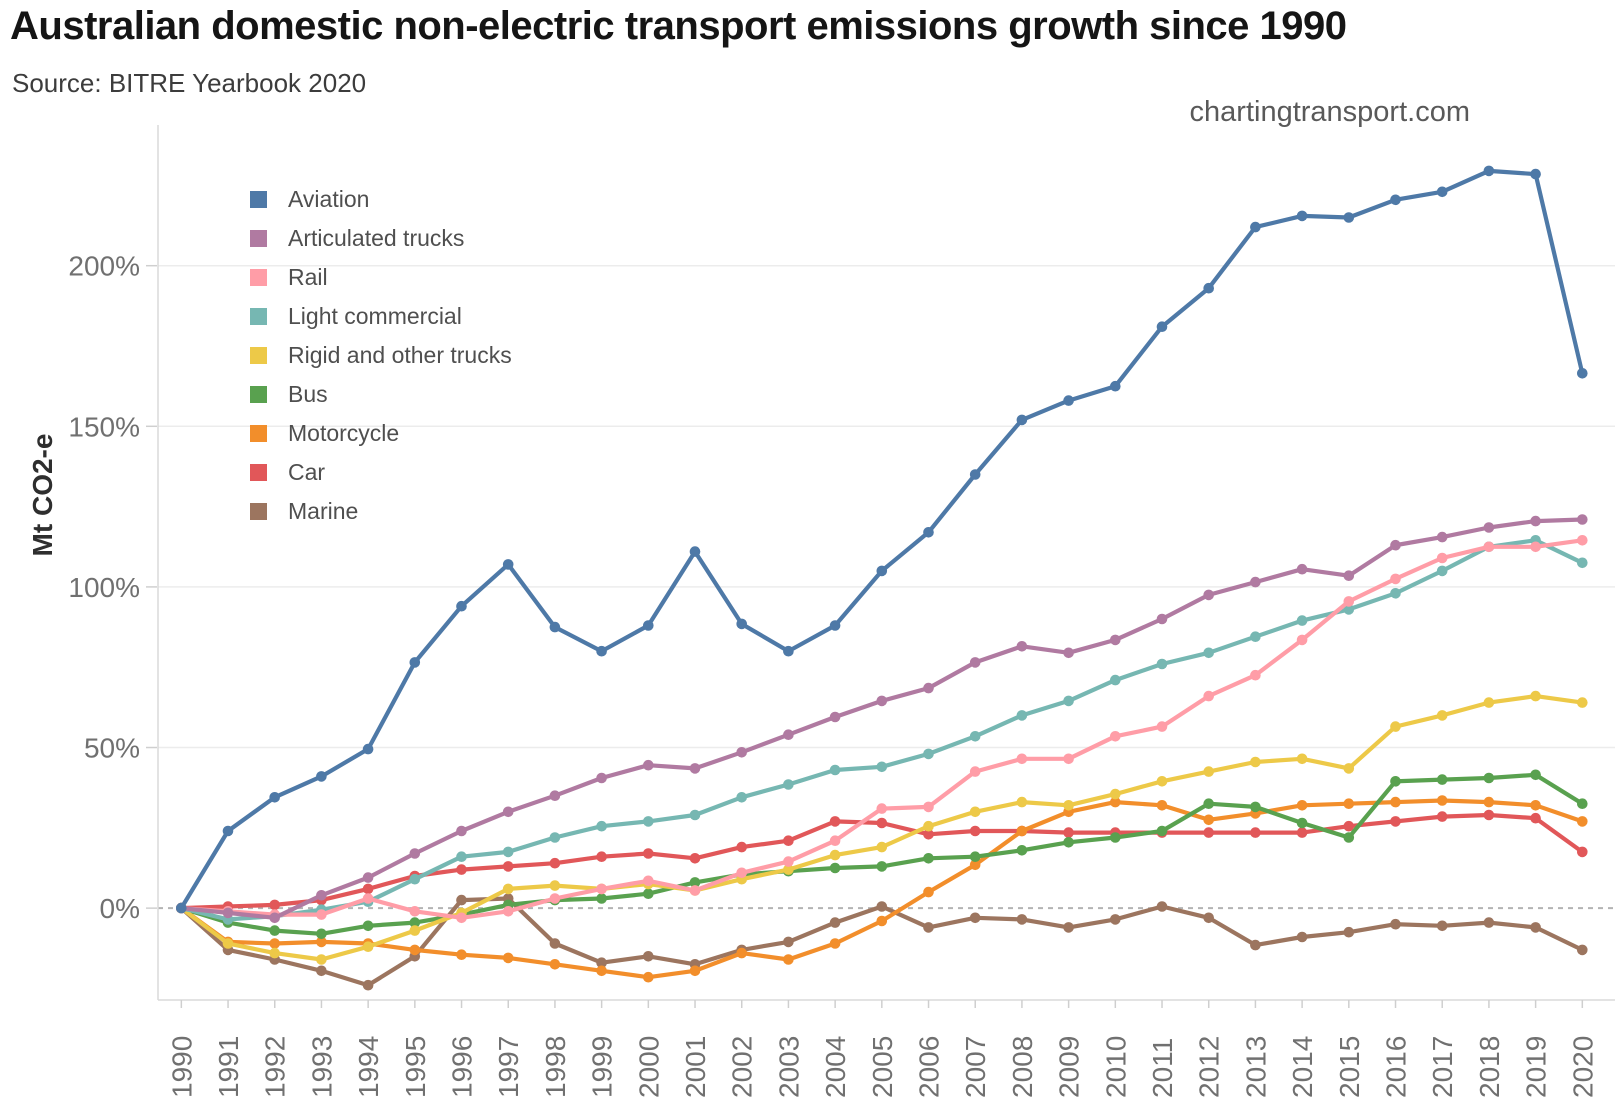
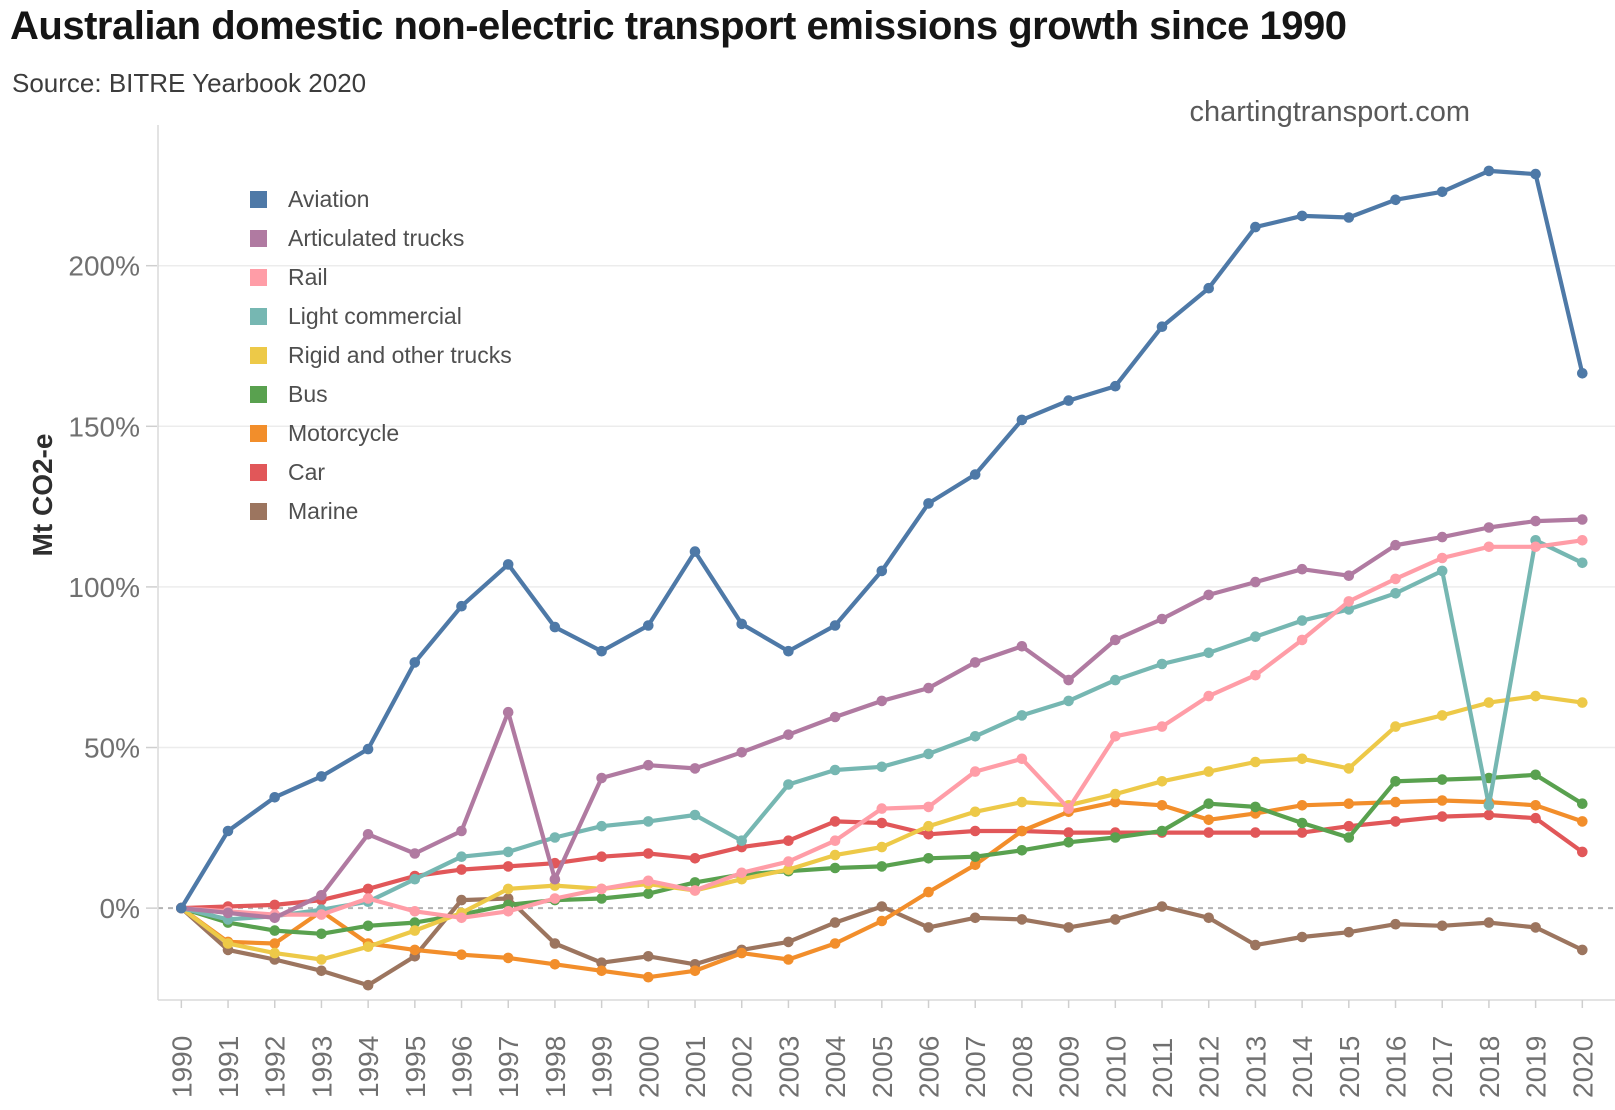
Motorcycle/1993: -10% -> -1%
Articulated trucks/1994: 10% -> 23%
Articulated trucks/1997: 30% -> 61%
Articulated trucks/1998: 35% -> 9%
Light commercial/2002: 34% -> 21%
Aviation/2006: 117% -> 126%
Articulated trucks/2009: 80% -> 71%
Rail/2009: 46% -> 31%
Light commercial/2018: 112% -> 32%
